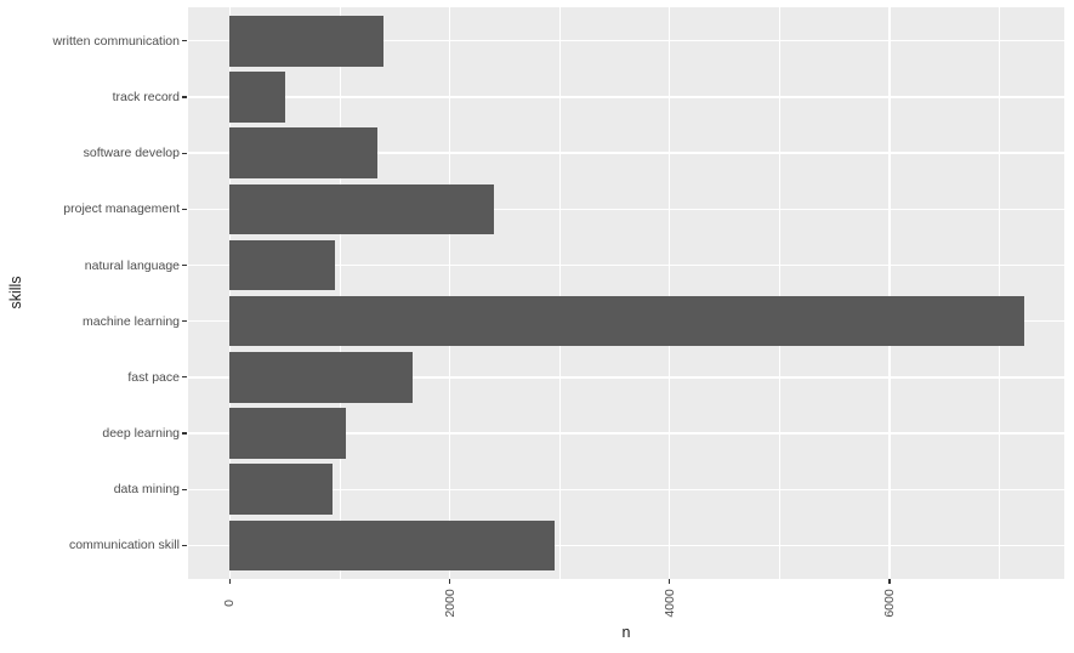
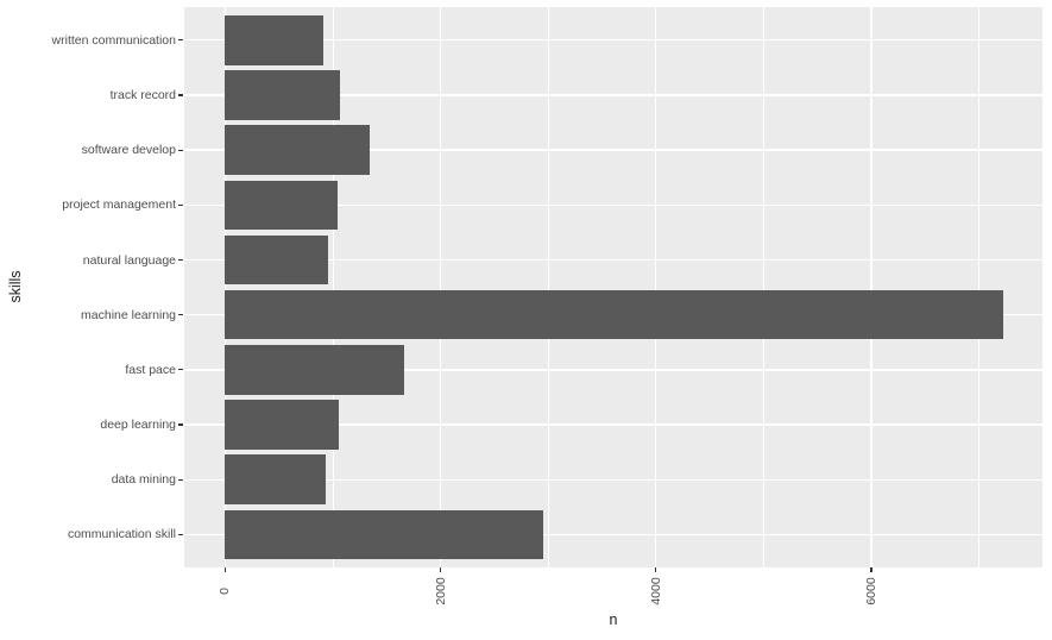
written communication: 1400 -> 900
track record: 500 -> 1100
project management: 2400 -> 1000
